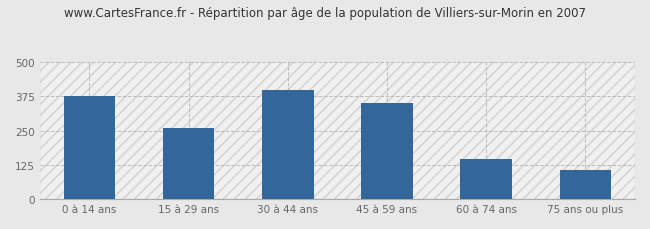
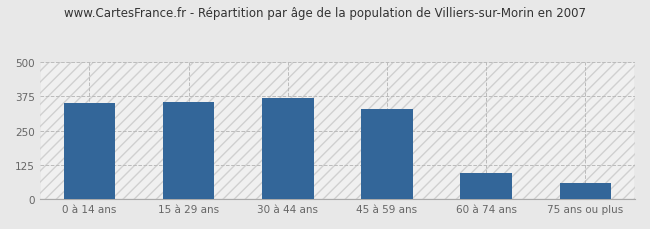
0 à 14 ans: 378 -> 350
15 à 29 ans: 258 -> 355
30 à 44 ans: 400 -> 370
45 à 59 ans: 352 -> 330
60 à 74 ans: 148 -> 95
75 ans ou plus: 105 -> 60
